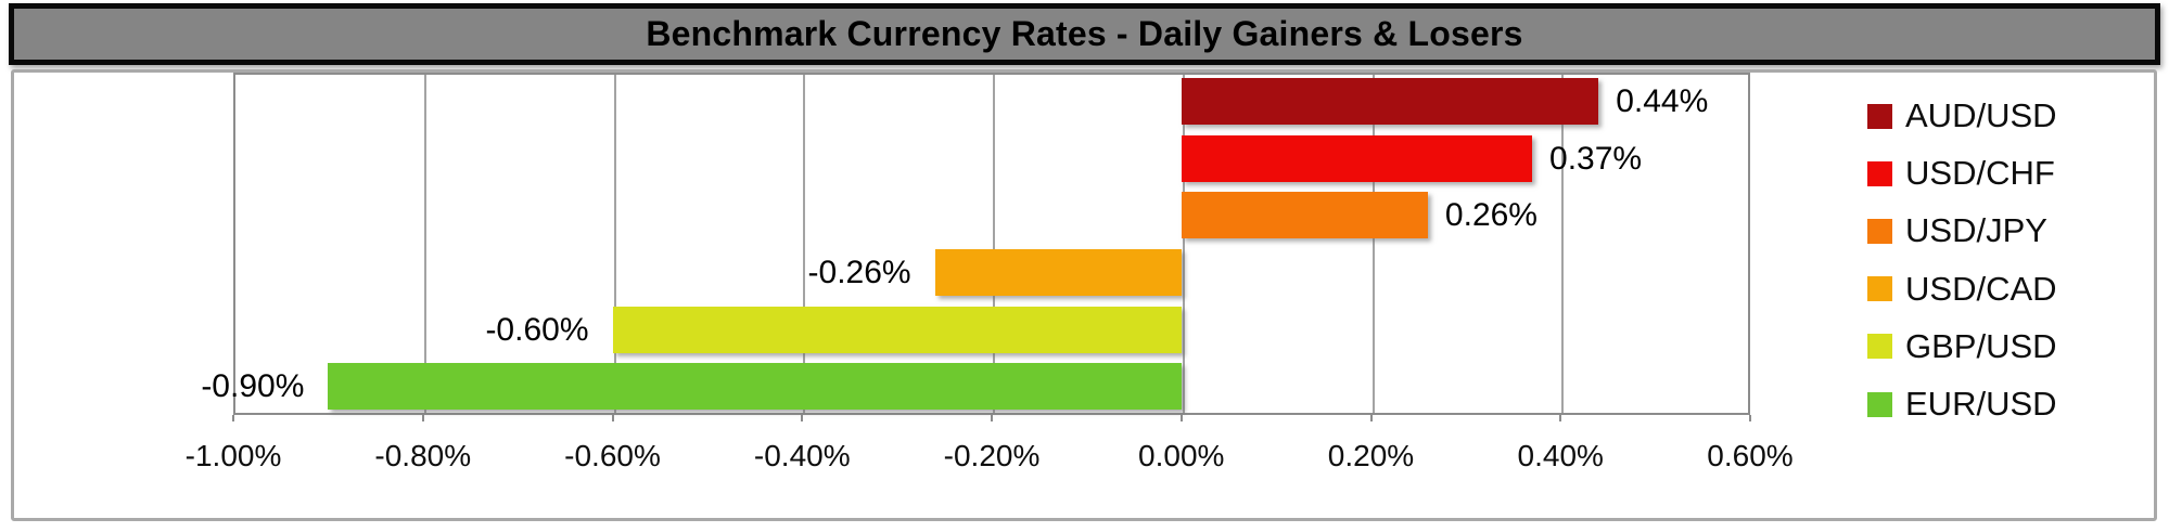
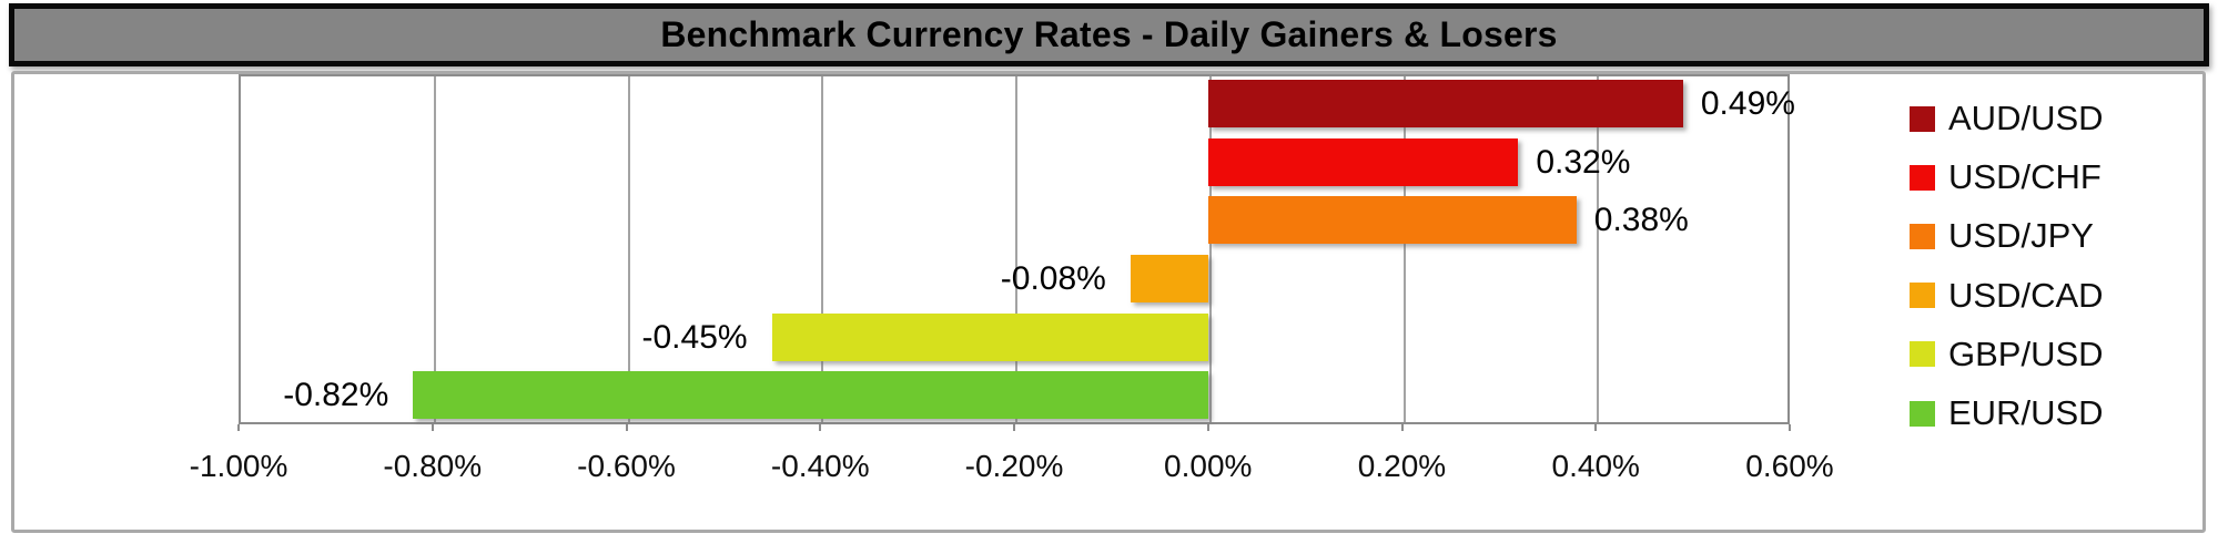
AUD/USD: 0.44% -> 0.49%
USD/CHF: 0.37% -> 0.32%
USD/JPY: 0.26% -> 0.38%
USD/CAD: -0.26% -> -0.08%
GBP/USD: -0.60% -> -0.45%
EUR/USD: -0.90% -> -0.82%
